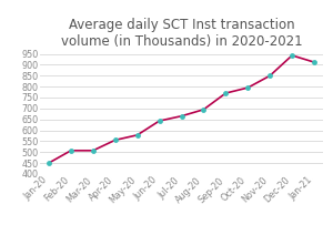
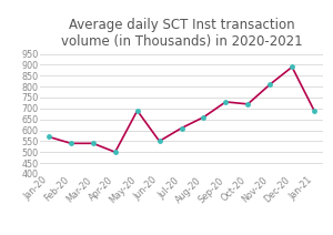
Jan-20: 450 -> 570
Feb-20: 510 -> 540
Mar-20: 510 -> 540
Apr-20: 560 -> 500
May-20: 580 -> 690
Jun-20: 640 -> 550
Jul-20: 660 -> 610
Aug-20: 700 -> 660
Sep-20: 770 -> 730
Oct-20: 800 -> 720
Nov-20: 850 -> 810
Dec-20: 940 -> 890
Jan-21: 910 -> 690
